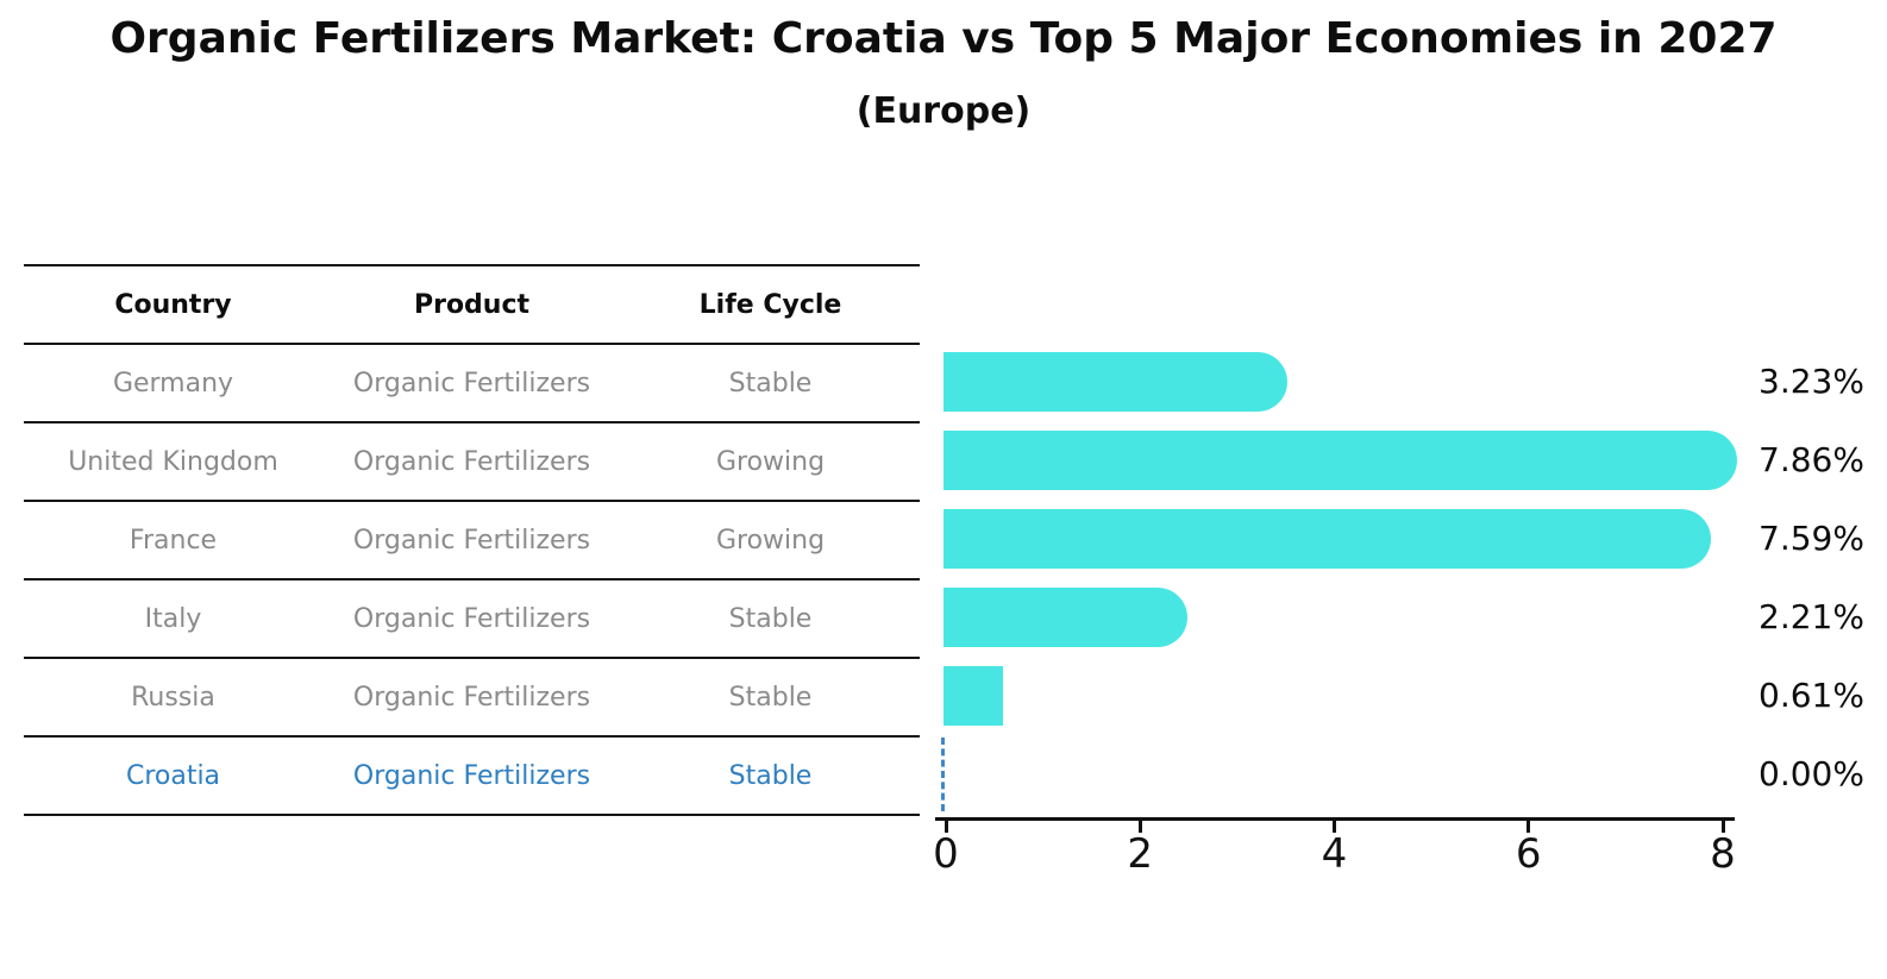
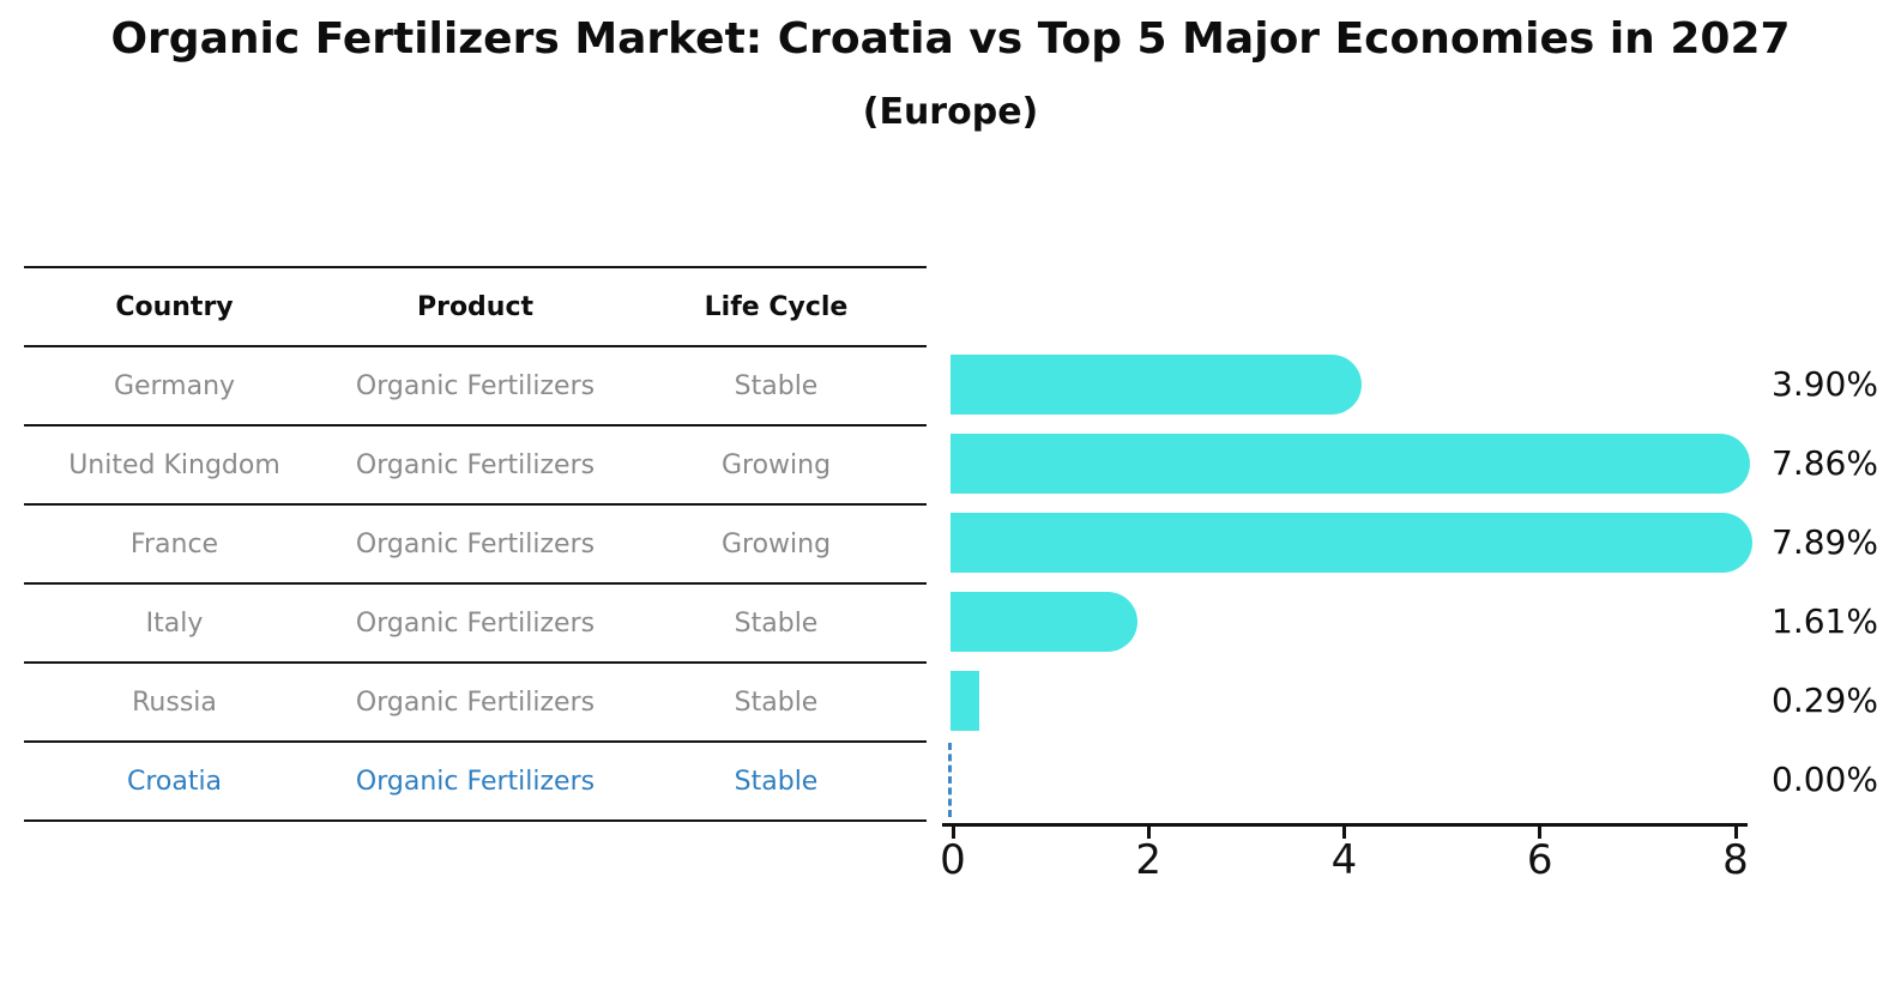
Germany: 3.23% -> 3.90%
France: 7.59% -> 7.89%
Italy: 2.21% -> 1.61%
Russia: 0.61% -> 0.29%
